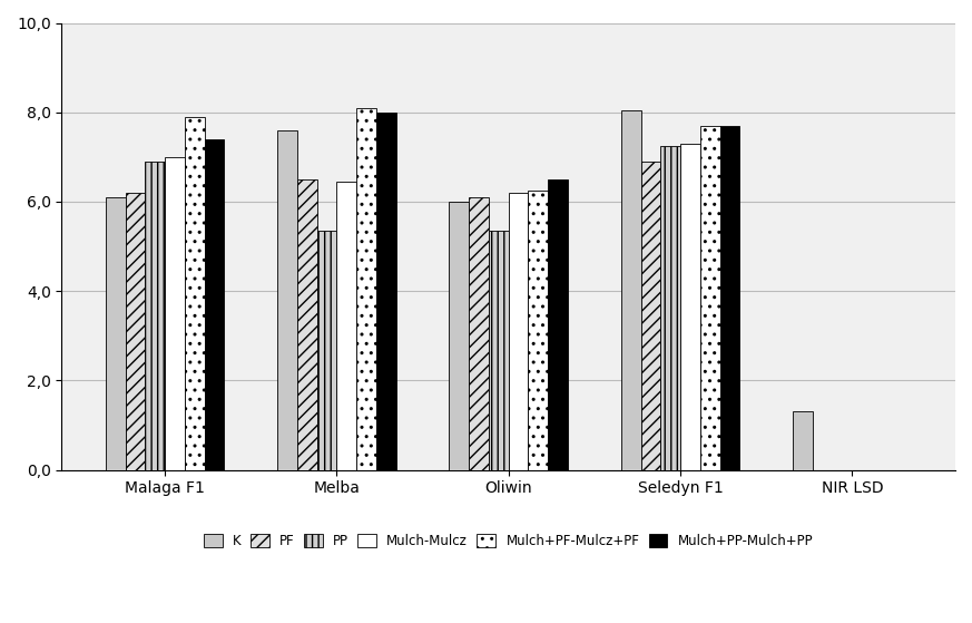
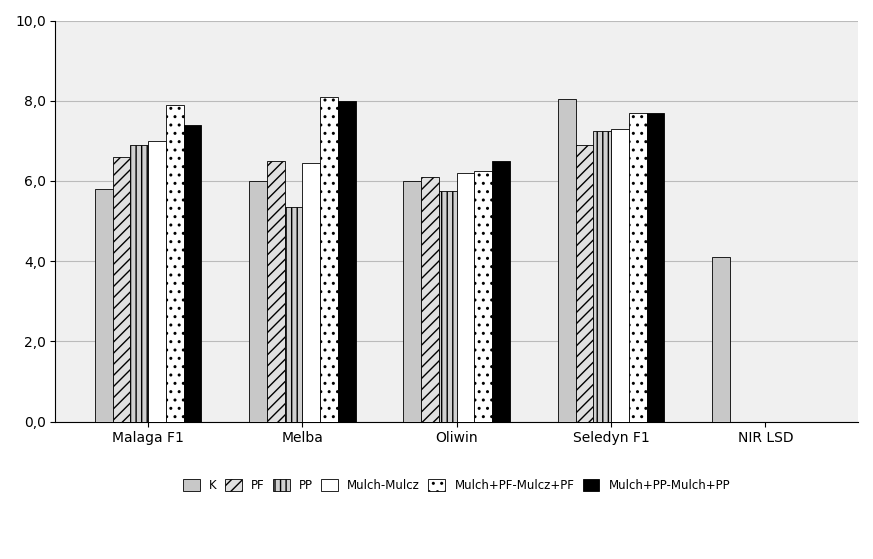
K/Malaga F1: 6,10 -> 5,80
PF/Malaga F1: 6,2 -> 6,6
K/Melba: 7,60 -> 6,00
PP/Oliwin: 5,35 -> 5,75
K/NIR LSD: 1,30 -> 4,10
